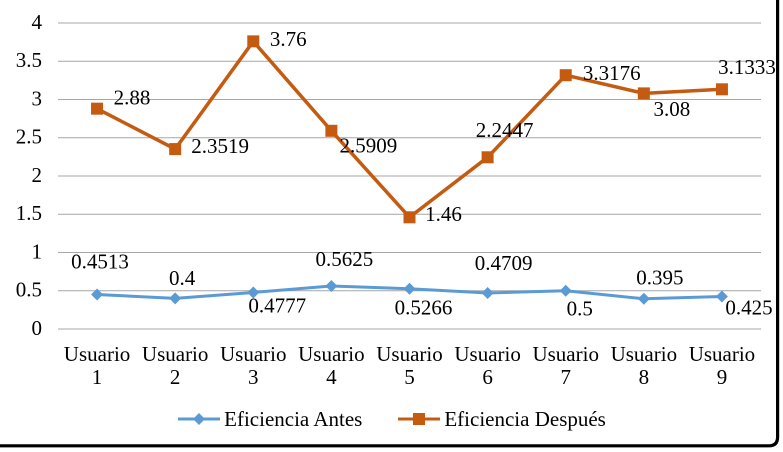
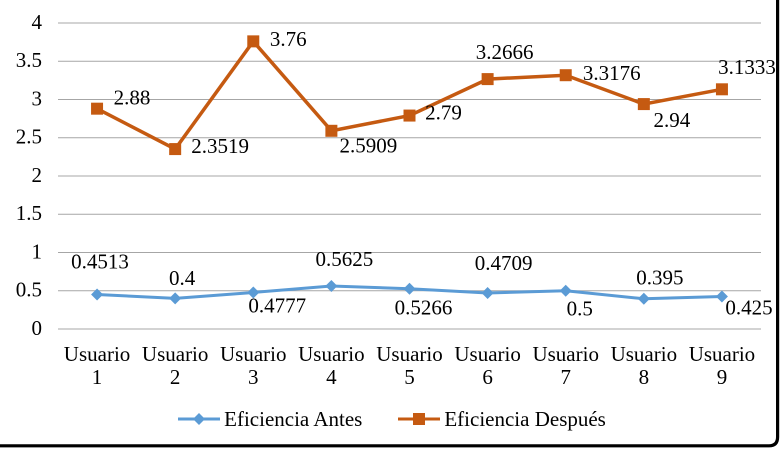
Eficiencia Después/Usuario 5: 1.46 -> 2.79
Eficiencia Después/Usuario 6: 2.2447 -> 3.2666
Eficiencia Después/Usuario 8: 3.08 -> 2.94
